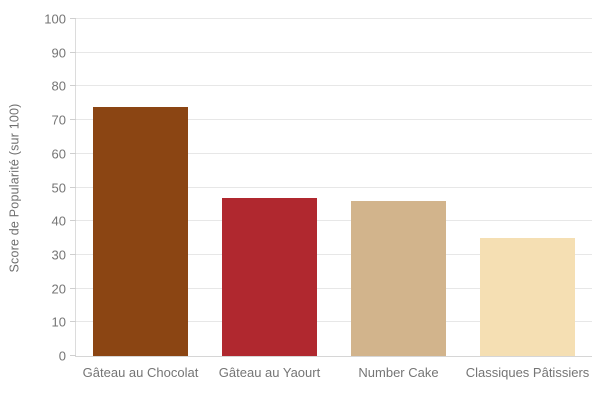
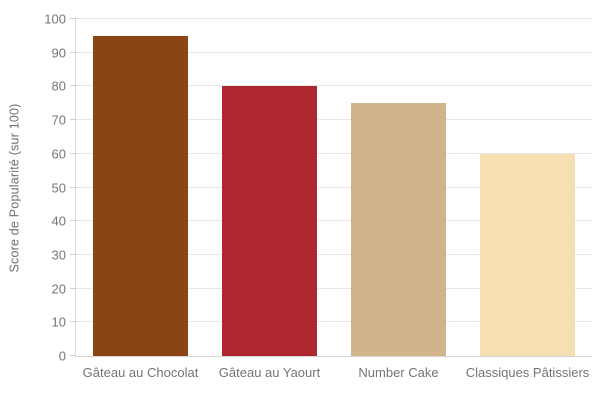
Gâteau au Chocolat: 74 -> 95
Gâteau au Yaourt: 47 -> 80
Number Cake: 46 -> 75
Classiques Pâtissiers: 35 -> 60
